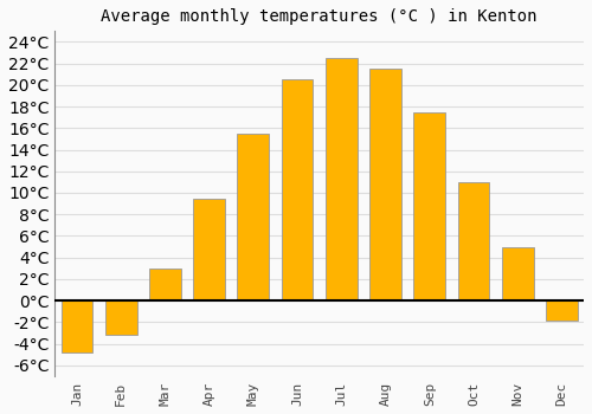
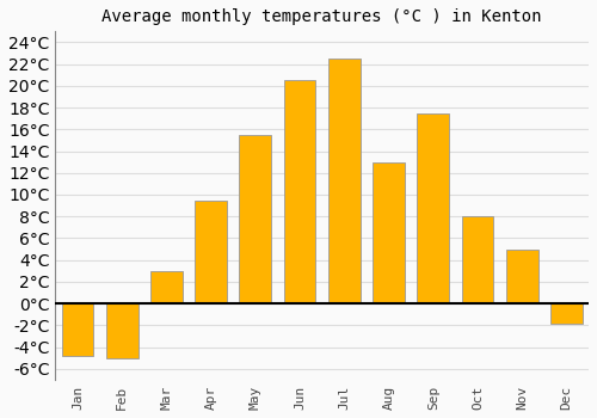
Feb: -3.2°C -> -5.0°C
Aug: 21.5°C -> 13.0°C
Oct: 11.0°C -> 8.0°C
